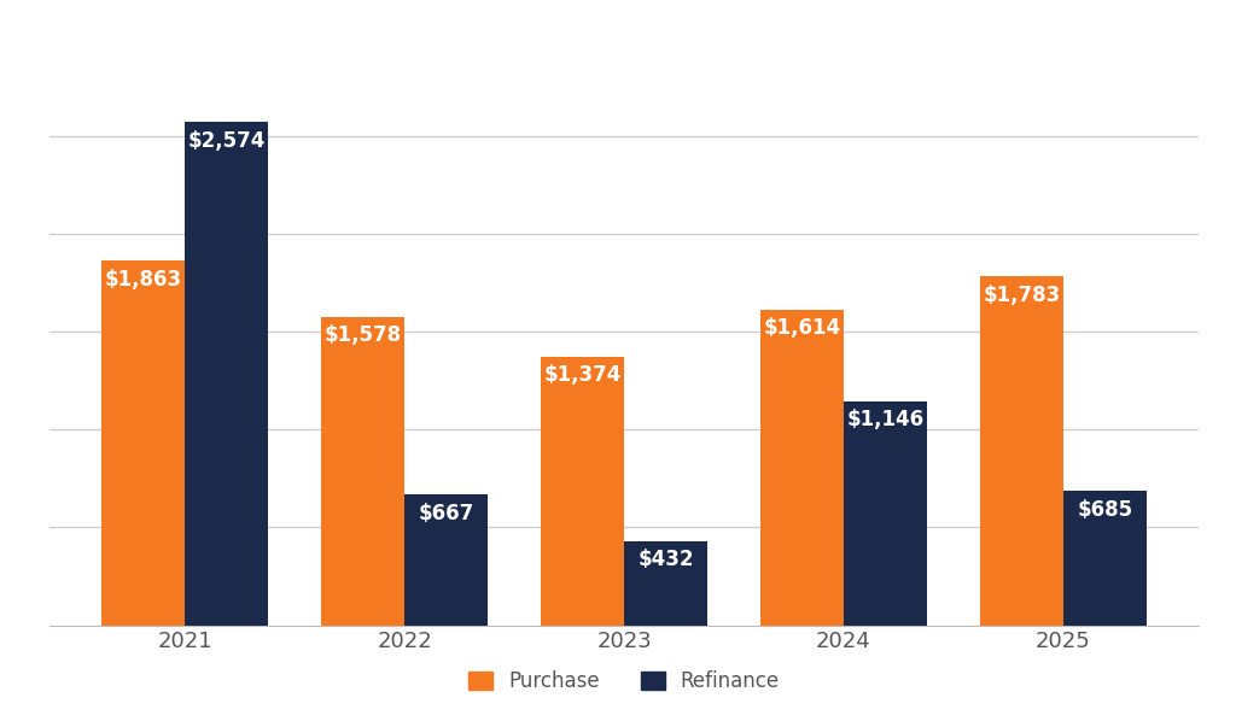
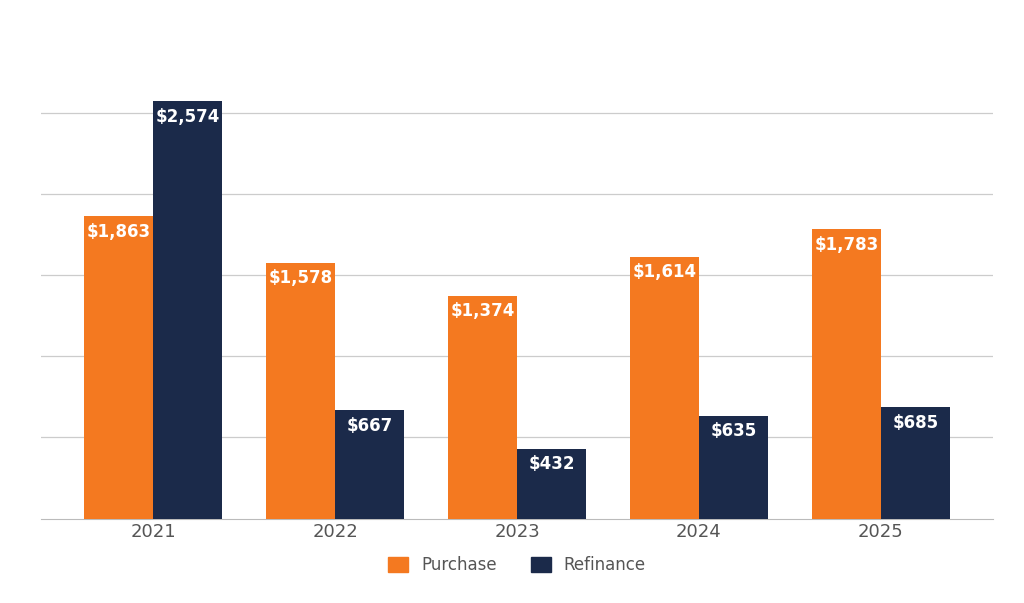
Refinance/2024: $1,146 -> $635
